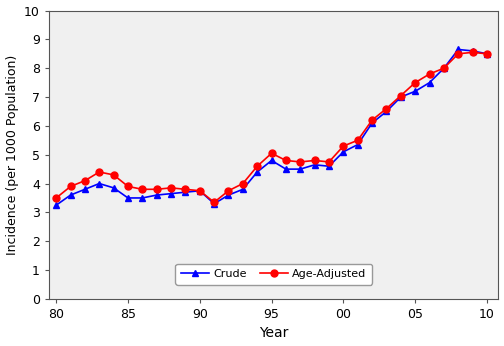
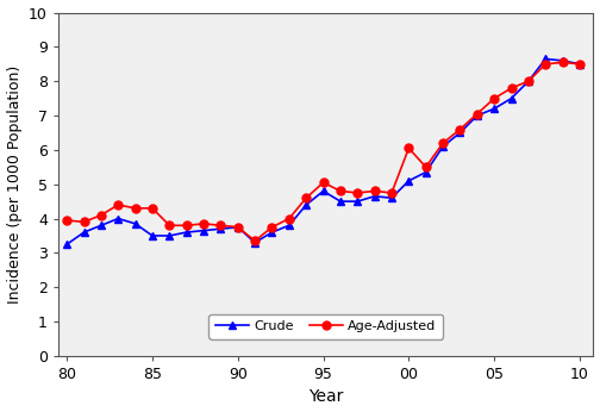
Age-Adjusted/80: 3.50 -> 3.95
Age-Adjusted/85: 3.90 -> 4.30
Age-Adjusted/00: 5.30 -> 6.05
